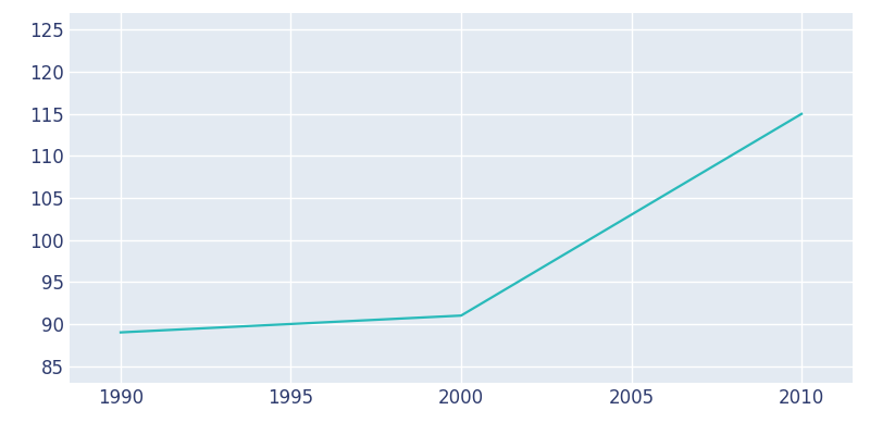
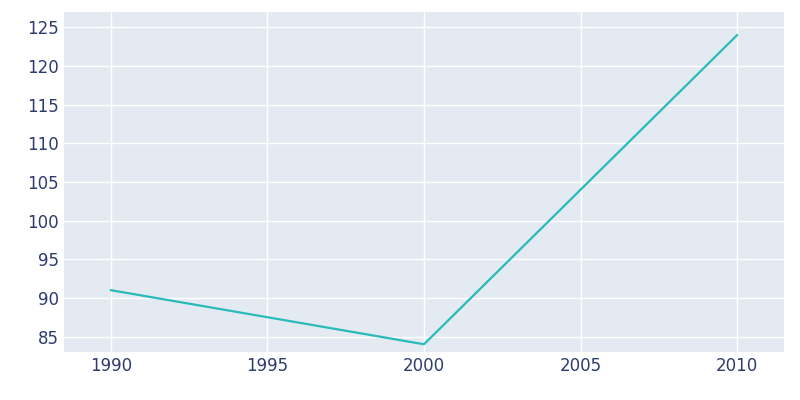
1990: 89 -> 91
2000: 91 -> 84
2010: 115 -> 124
